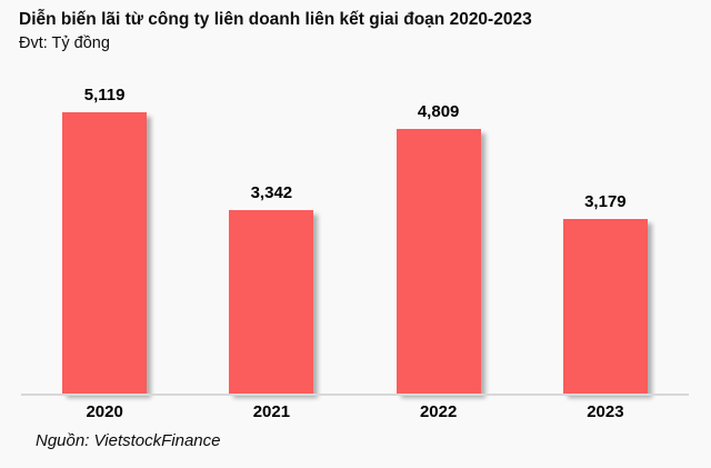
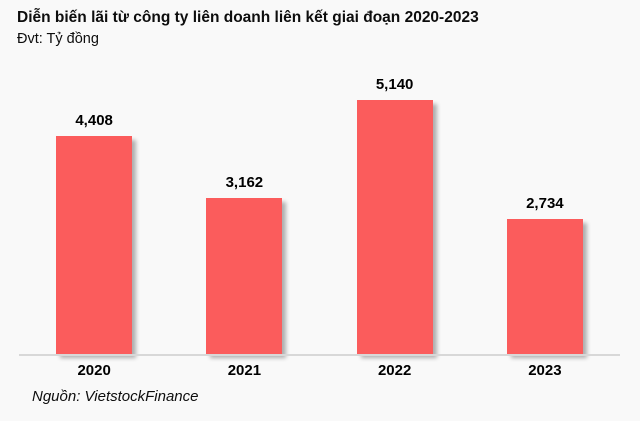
2020: 5,119 -> 4,408
2021: 3,342 -> 3,162
2022: 4,809 -> 5,140
2023: 3,179 -> 2,734
